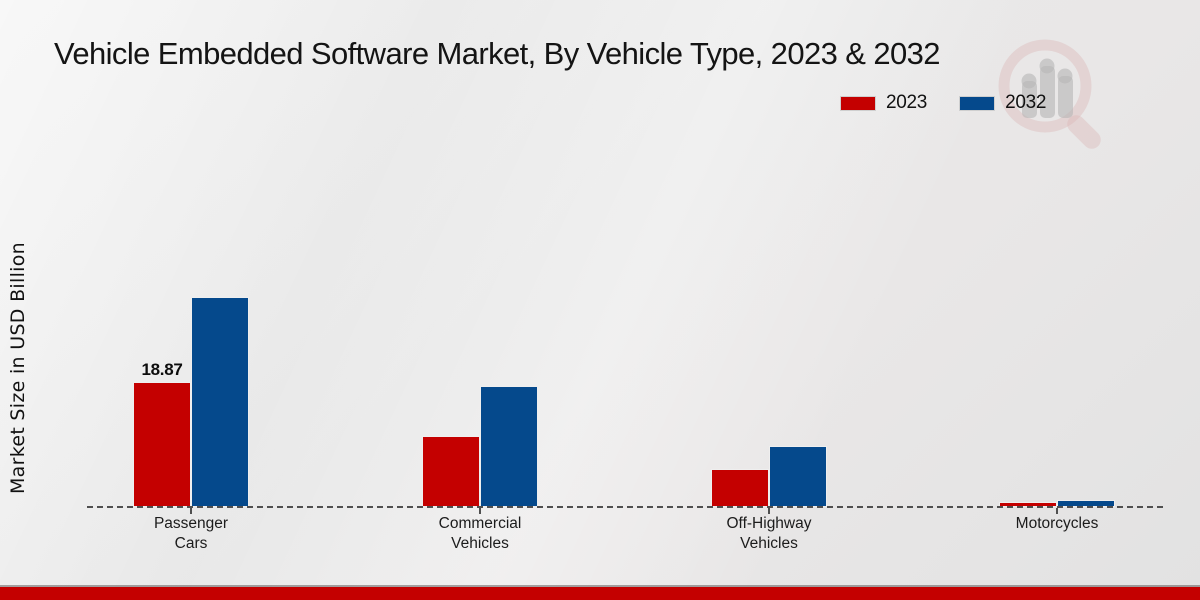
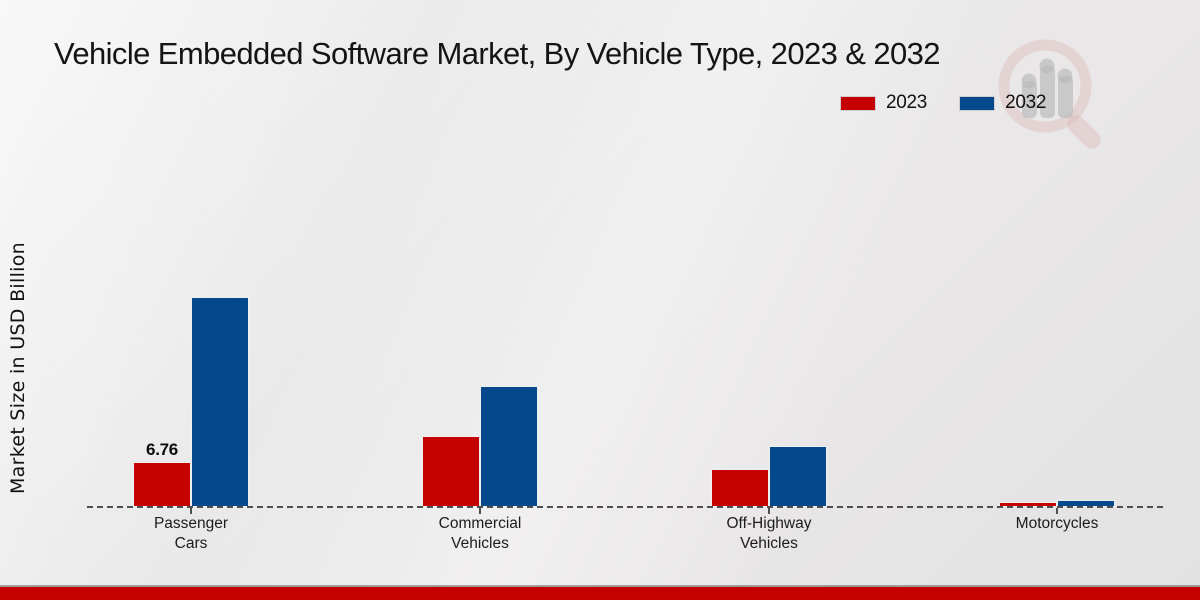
2023/Passenger Cars: 18.87 -> 6.76
